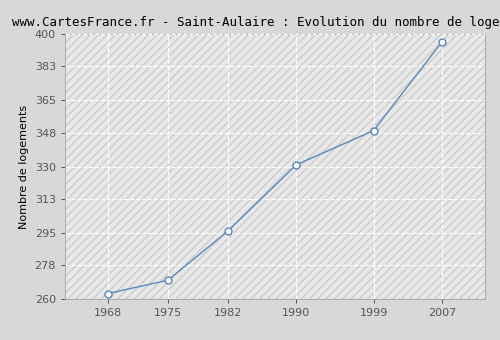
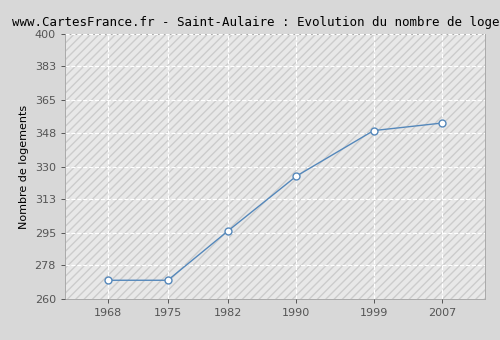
1968: 263 -> 270
1990: 331 -> 325
2007: 396 -> 353
